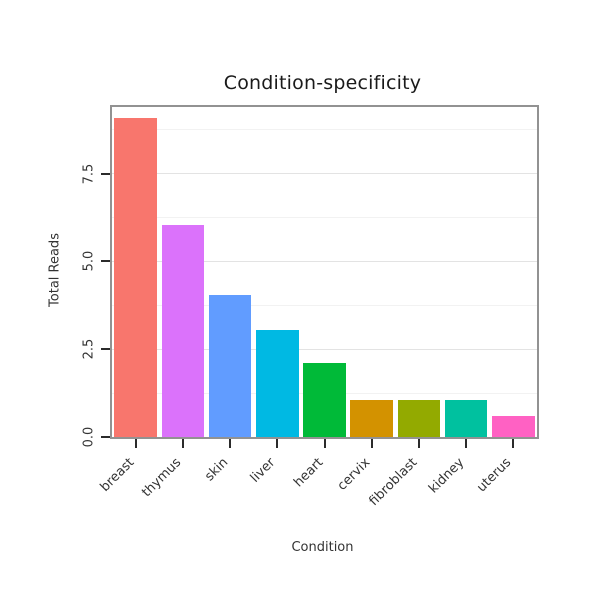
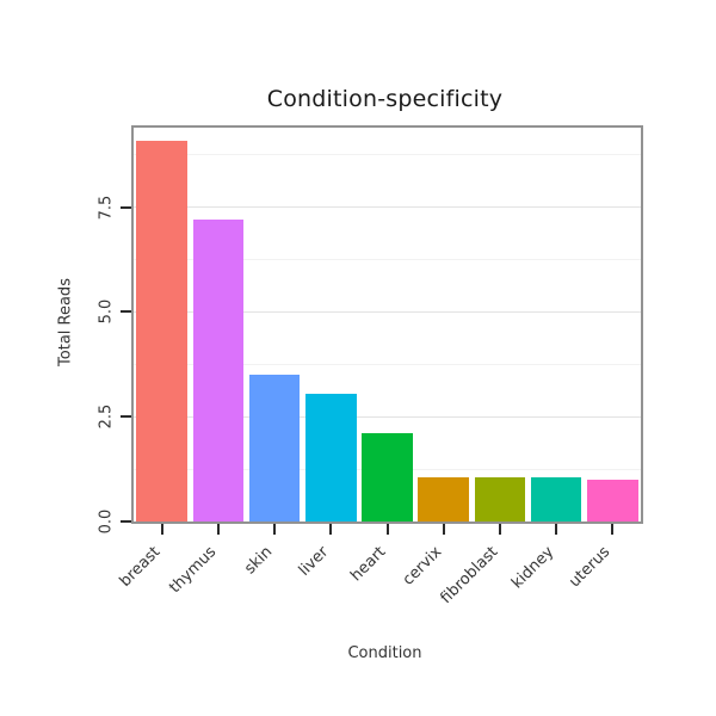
thymus: 6.0 -> 7.2
skin: 4.0 -> 3.5
uterus: 0.6 -> 1.0
